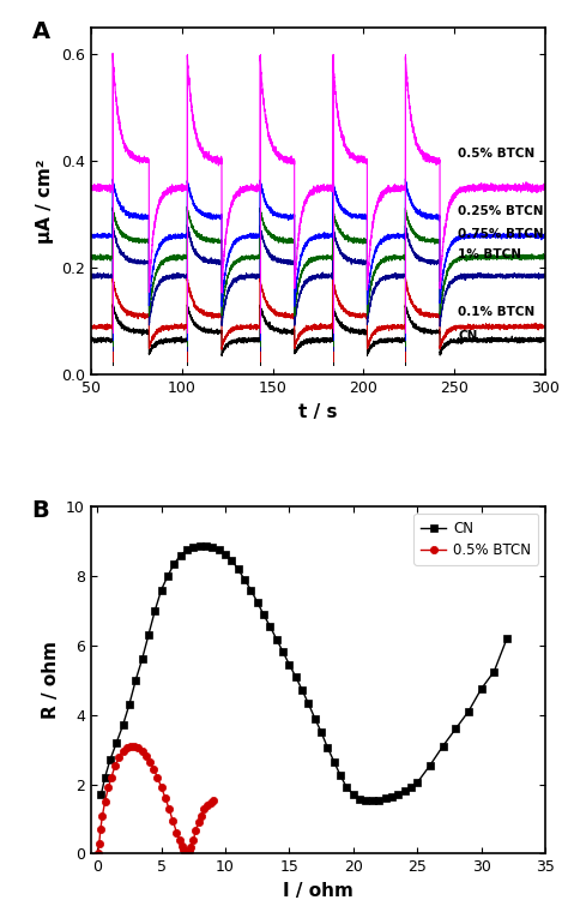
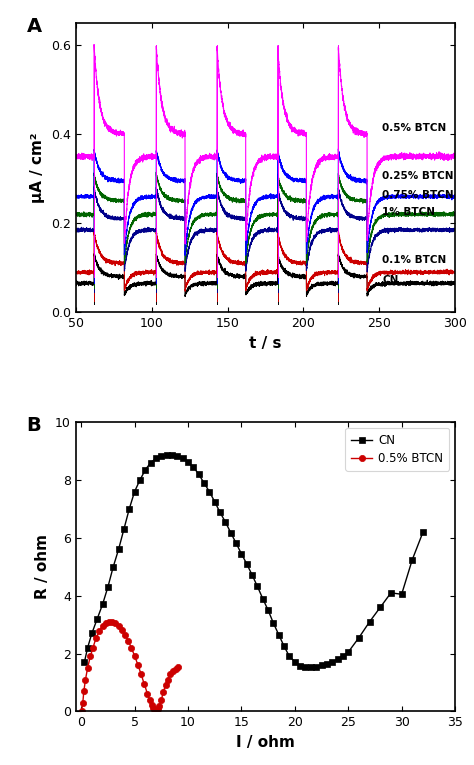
CN/30: 4.75 -> 4.05
